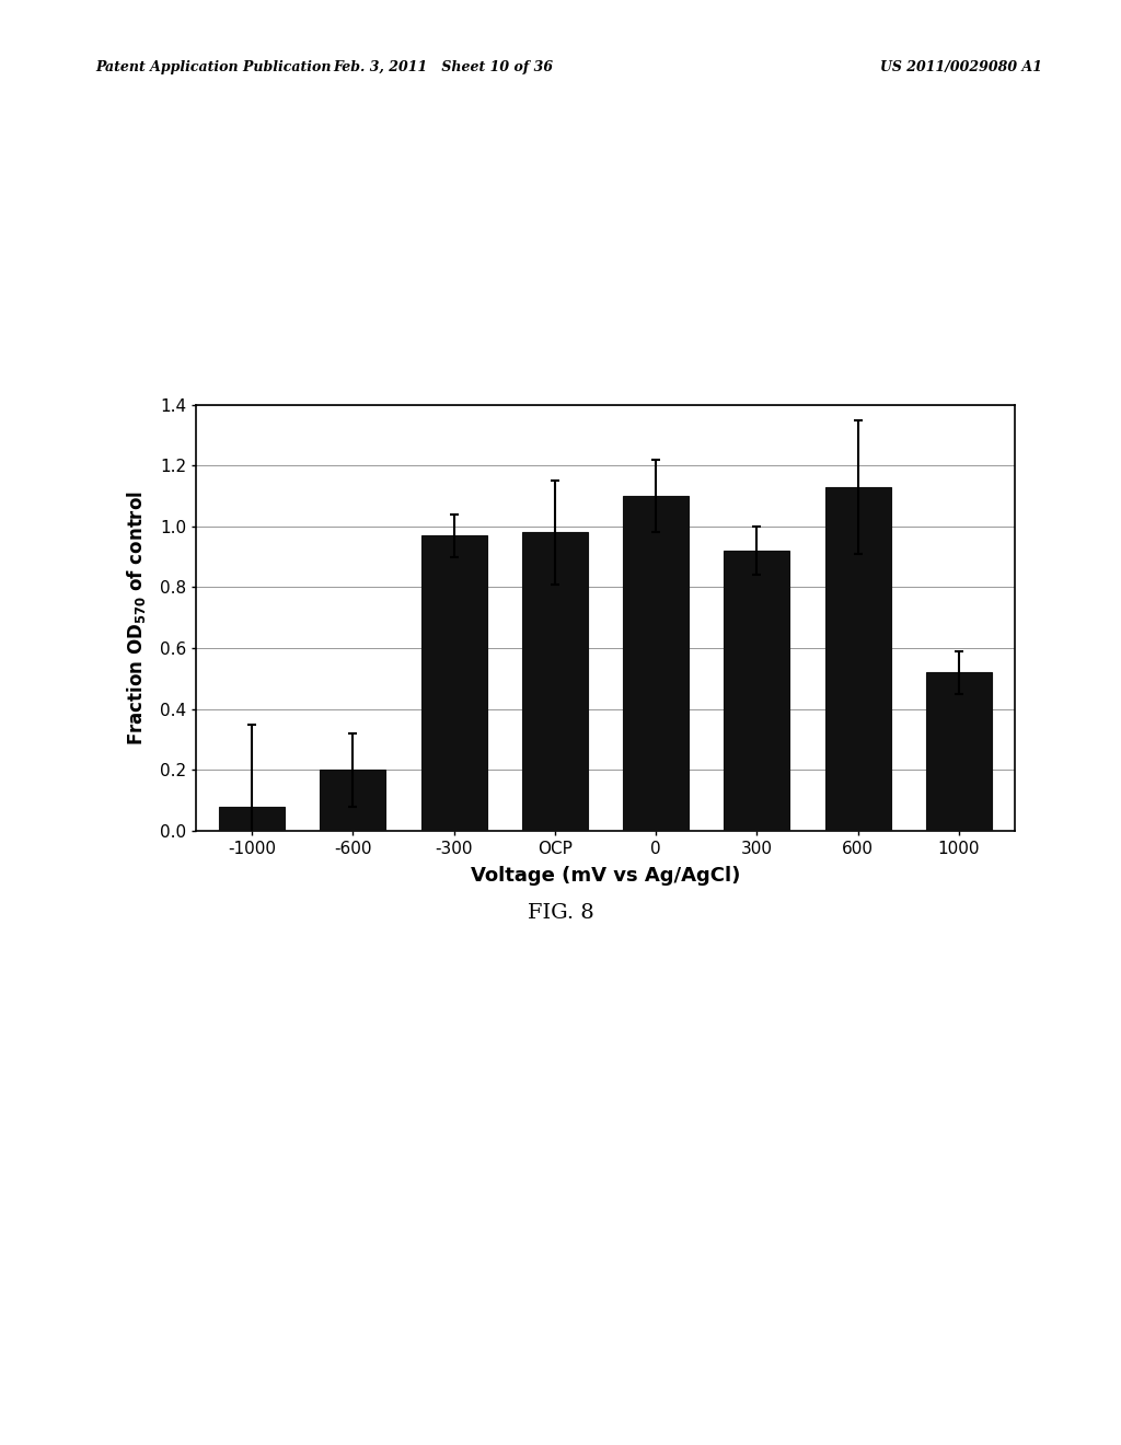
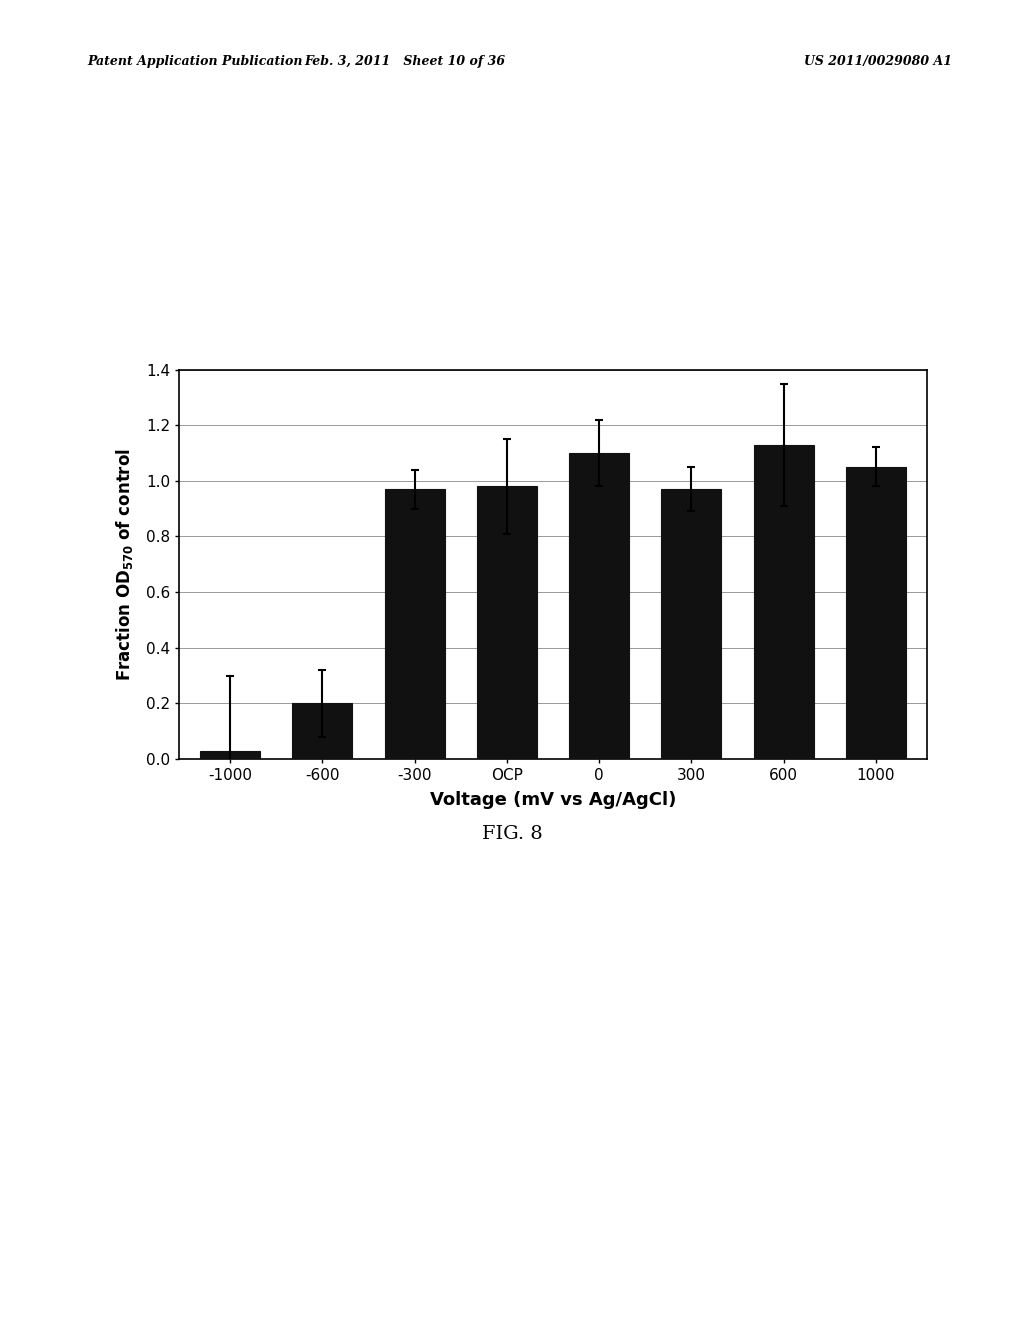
-1000: 0.08 -> 0.03
300: 0.92 -> 0.97
1000: 0.52 -> 1.05
